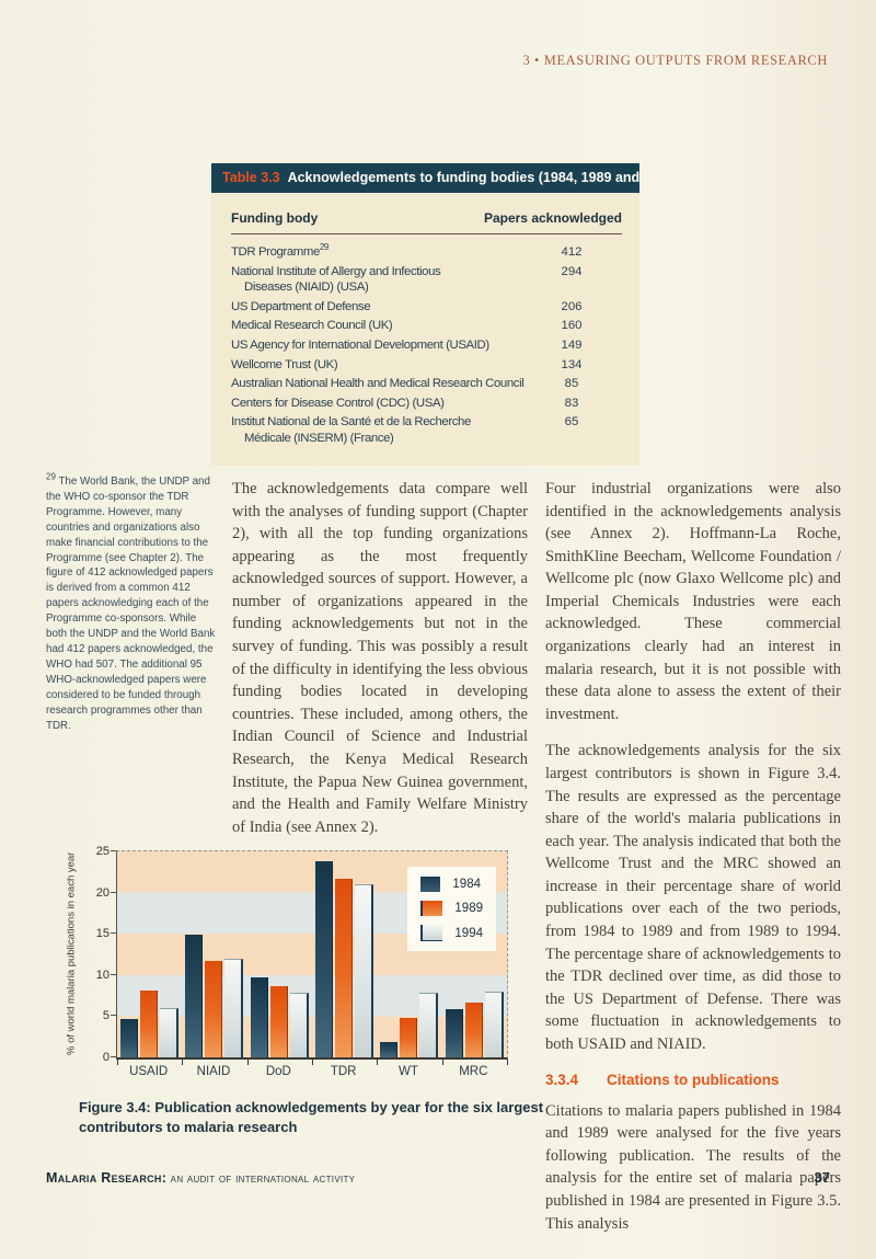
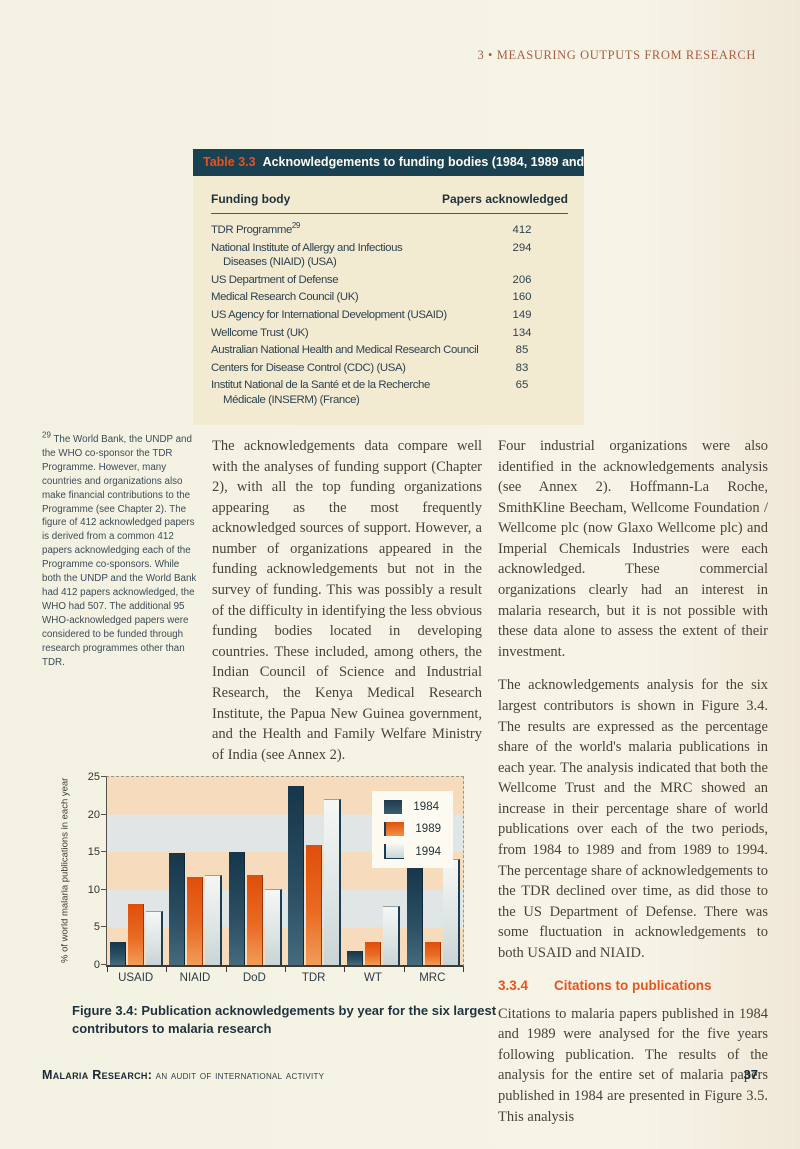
1984/USAID: 5 -> 3
1994/USAID: 6 -> 7
1984/DoD: 10 -> 15
1989/DoD: 9 -> 12
1994/DoD: 8 -> 10
1989/TDR: 22 -> 16
1994/TDR: 21 -> 22
1989/WT: 5 -> 3
1984/MRC: 6 -> 13
1989/MRC: 7 -> 3
1994/MRC: 8 -> 14
